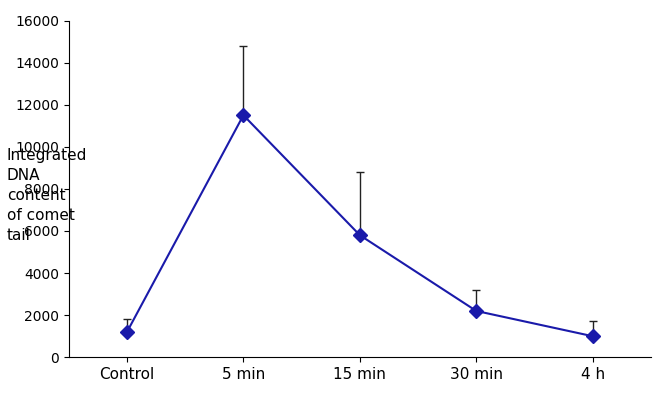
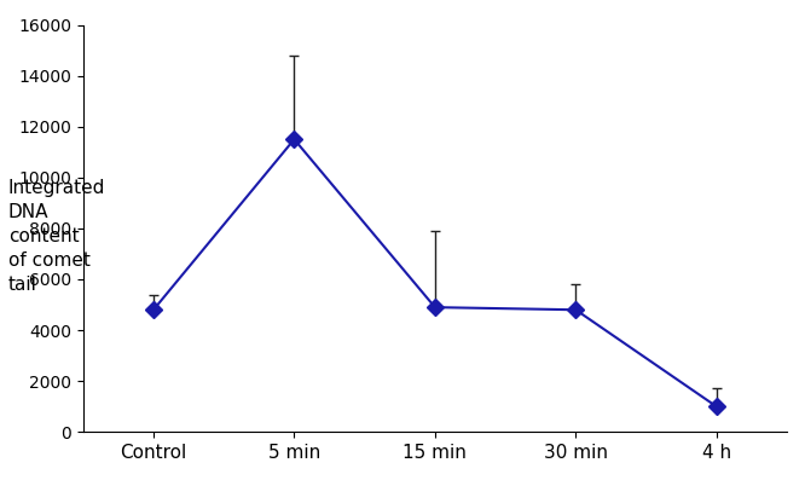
Control: 1200 -> 4800
15 min: 5800 -> 4900
30 min: 2200 -> 4800
